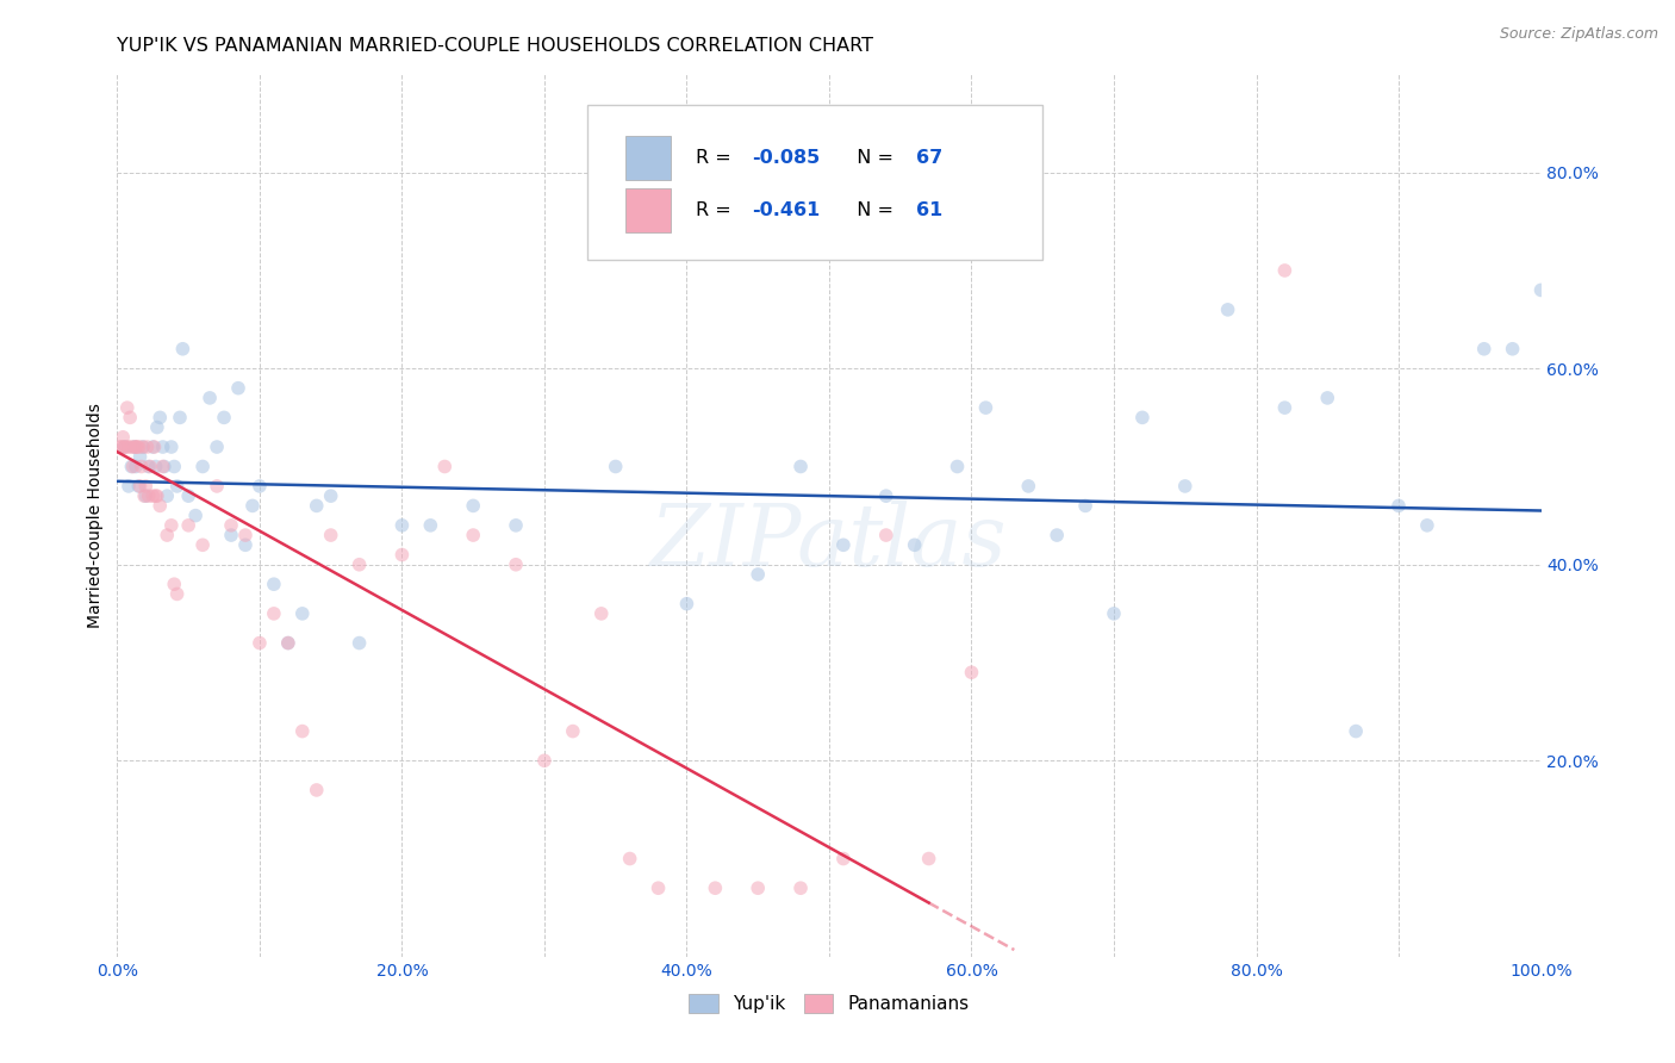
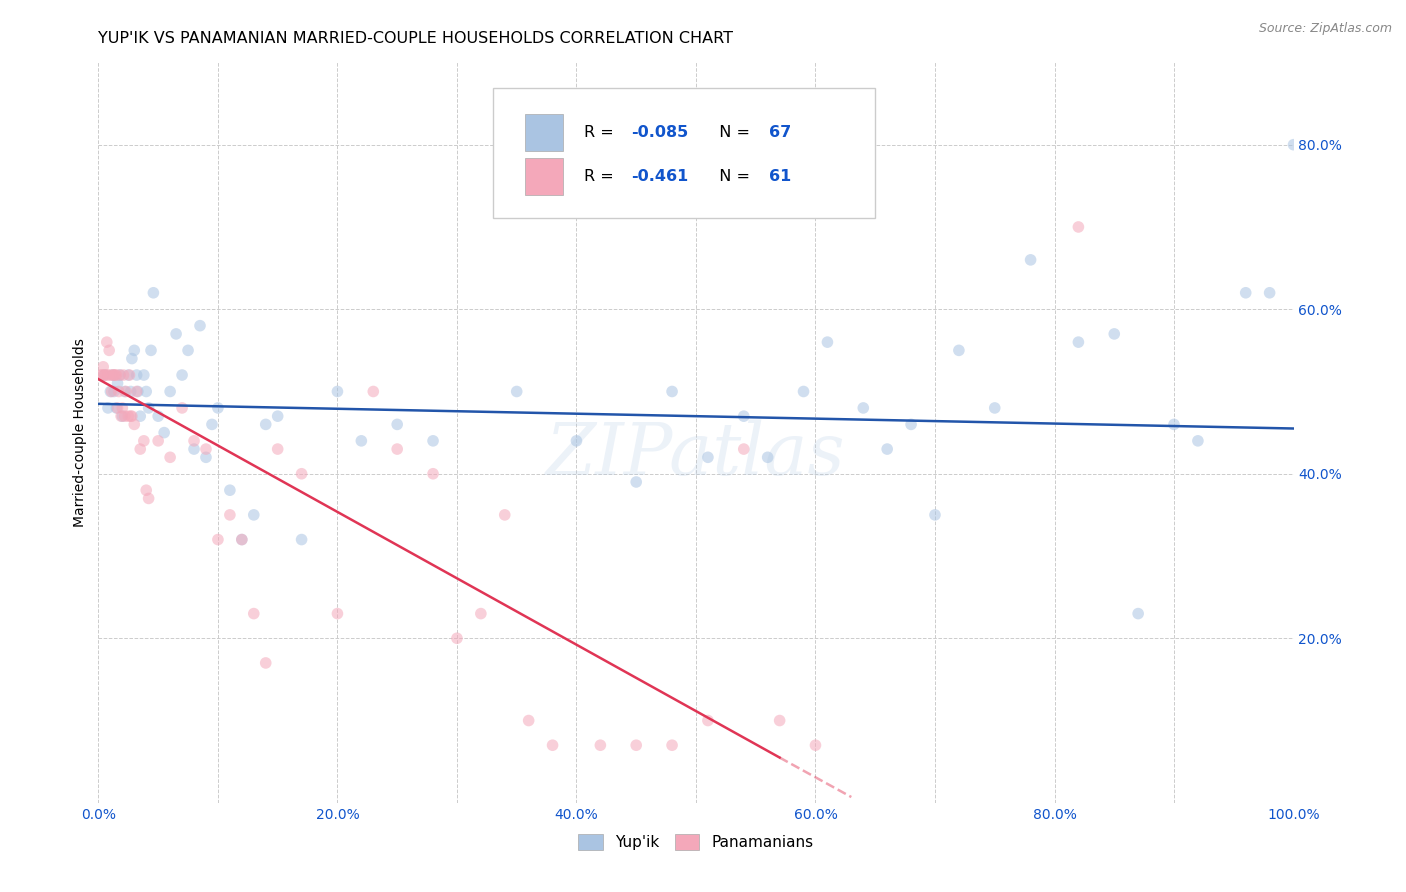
Yup'ik/20.0%: 44% -> 50%
Panamanians/20.0%: 41% -> 23%
Yup'ik/40.0%: 36% -> 44%
Panamanians/60.0%: 29% -> 7%
Yup'ik/100.0%: 68% -> 80%
